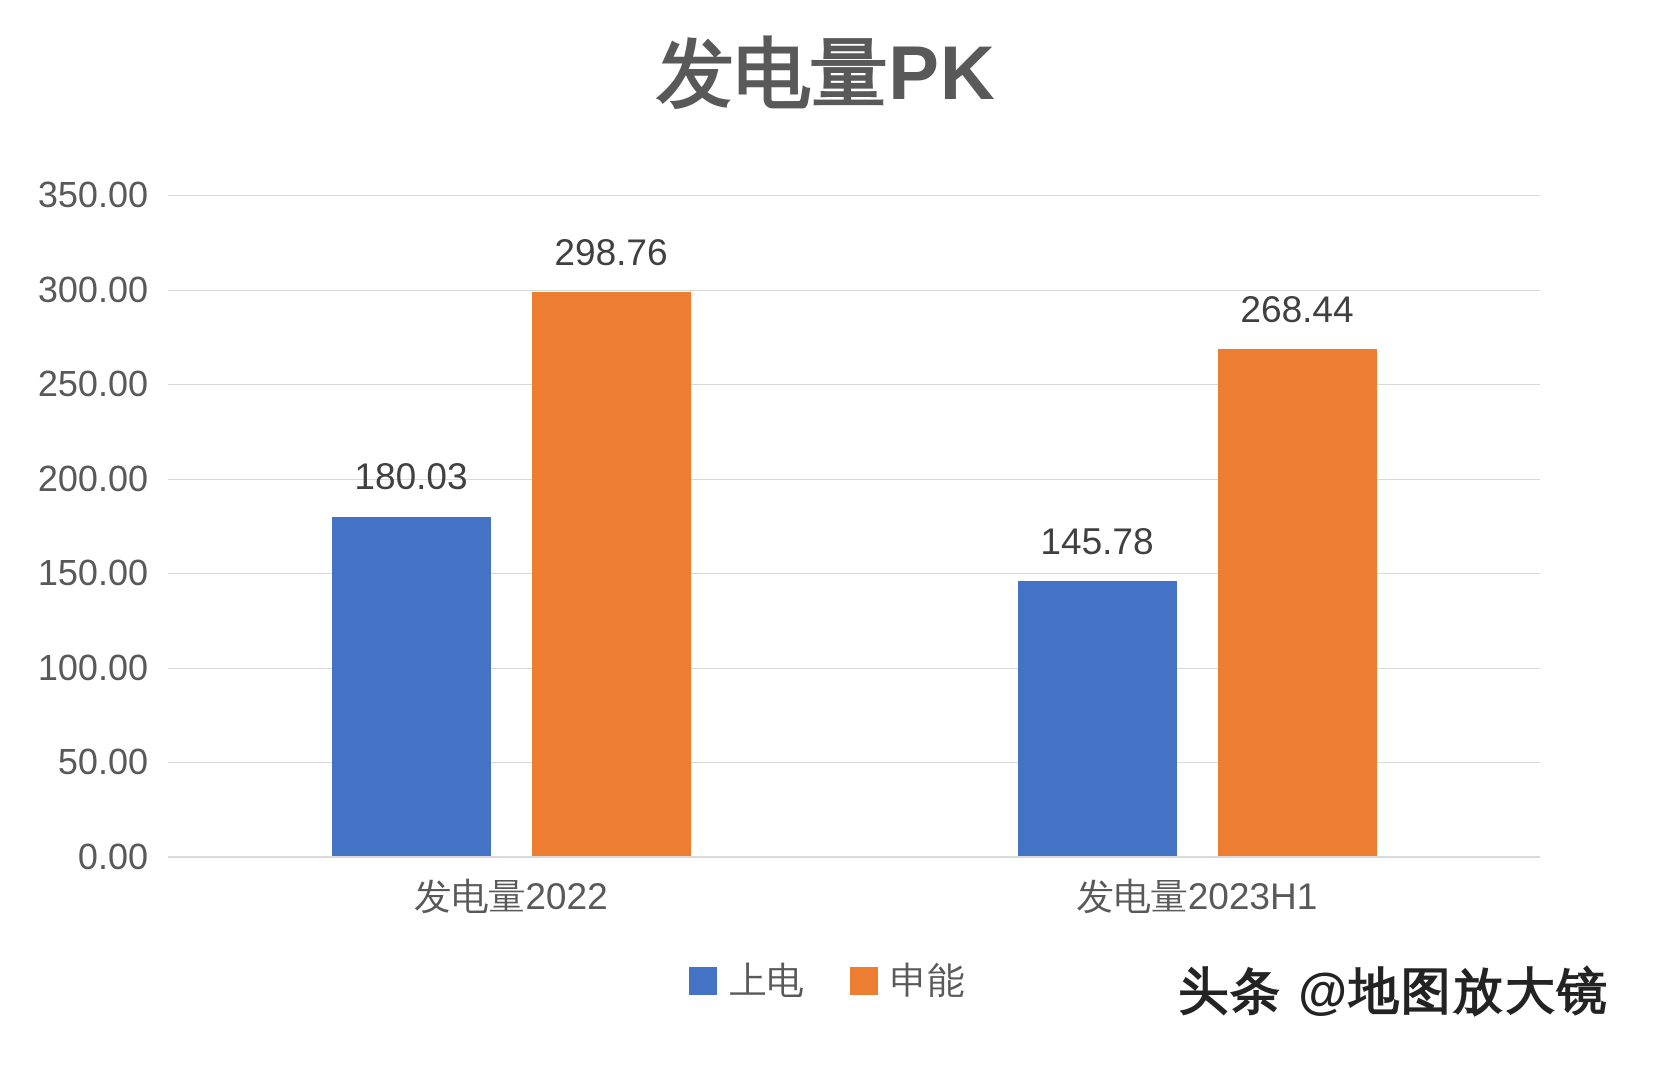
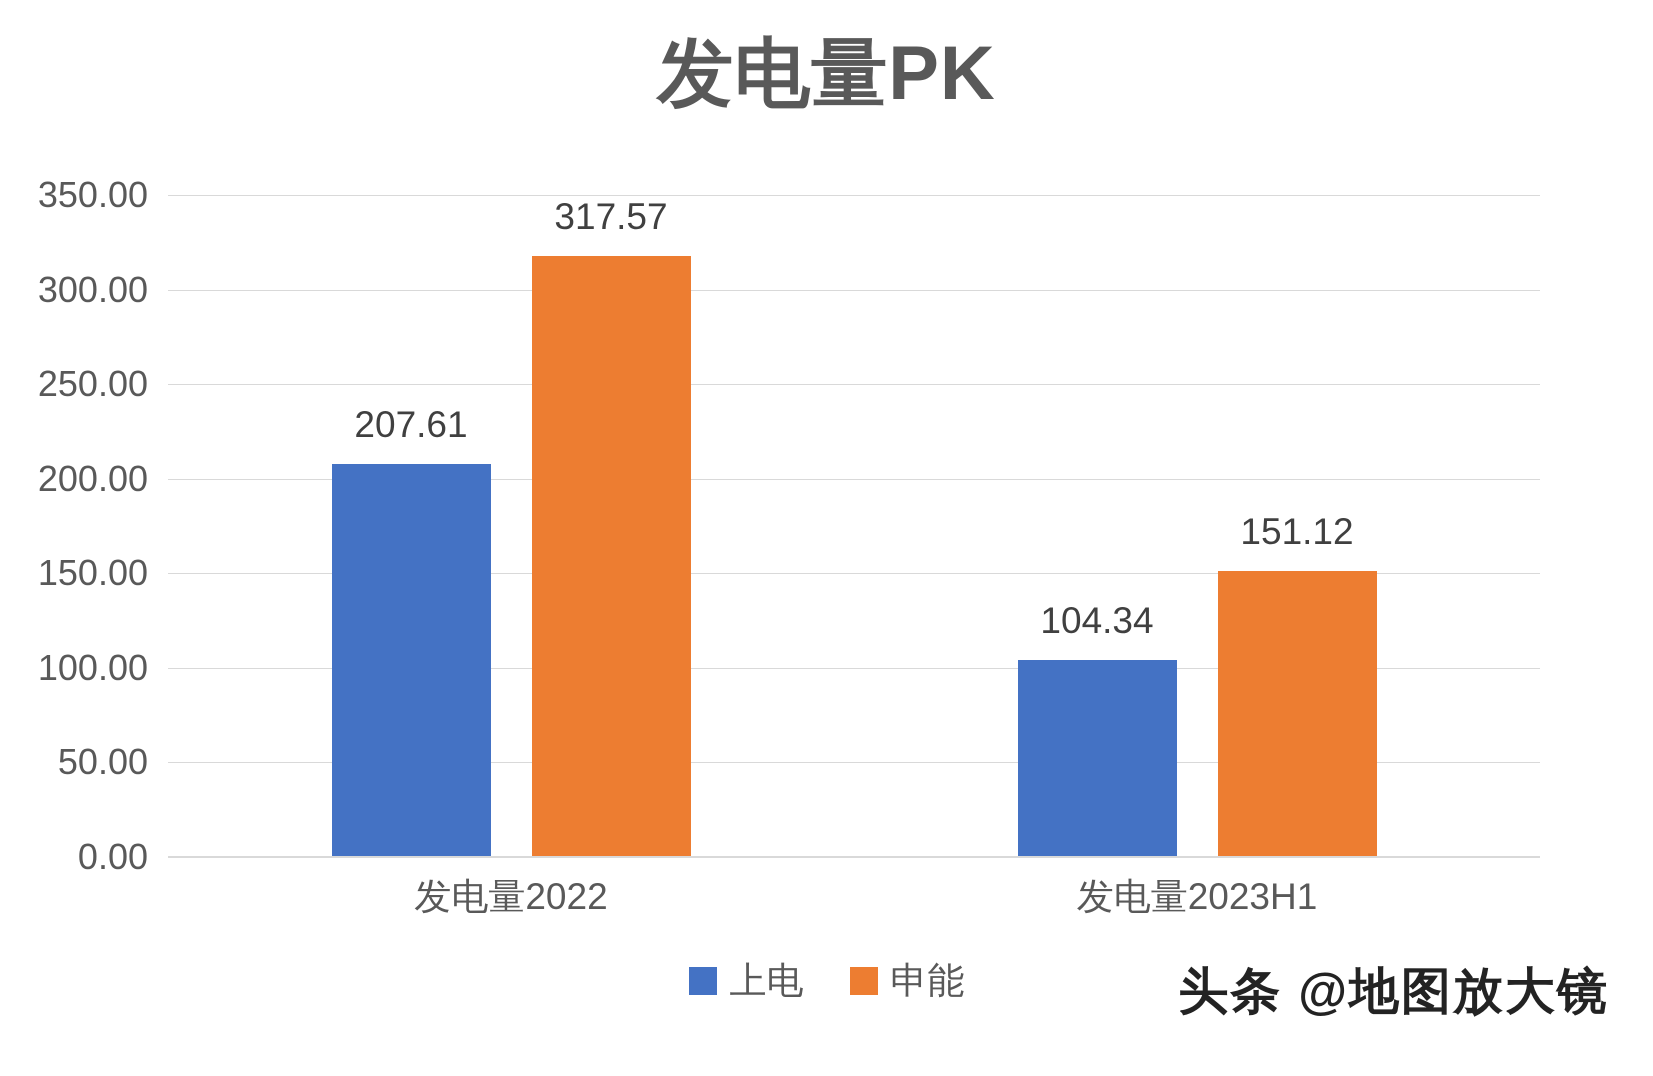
上电/发电量2022: 180.03 -> 207.61
申能/发电量2022: 298.76 -> 317.57
上电/发电量2023H1: 145.78 -> 104.34
申能/发电量2023H1: 268.44 -> 151.12
